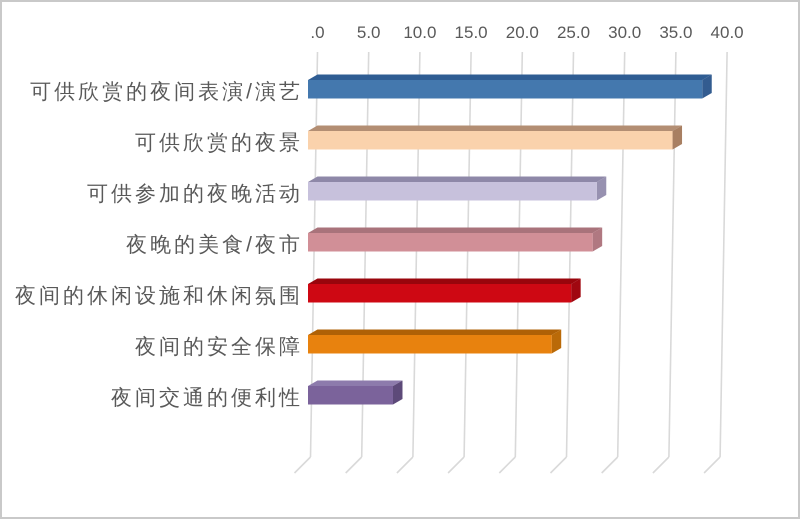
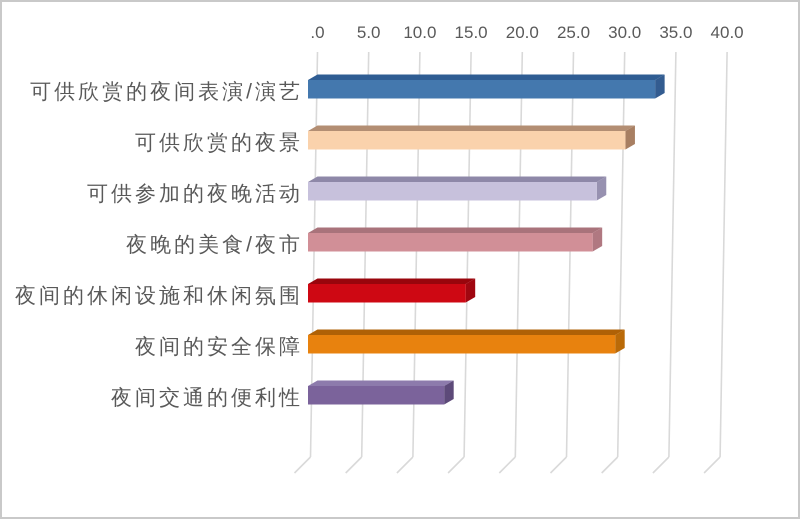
可供欣赏的夜间表演/演艺: 38.5 -> 33.9
可供欣赏的夜景: 35.6 -> 31.0
夜间的休闲设施和休闲氛围: 25.7 -> 15.4
夜间的安全保障: 23.8 -> 30.0
夜间交通的便利性: 8.3 -> 13.3
